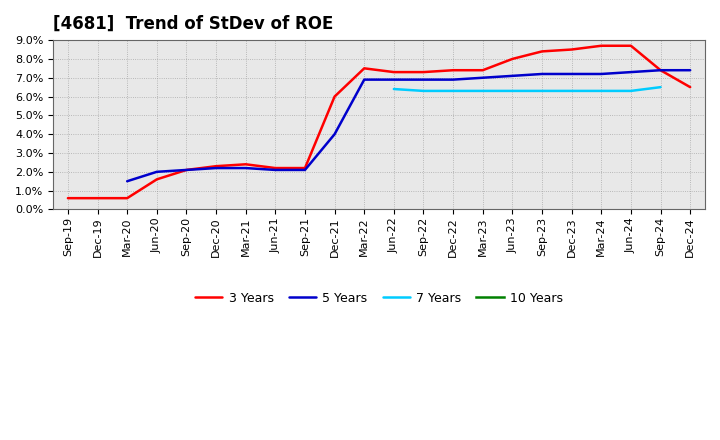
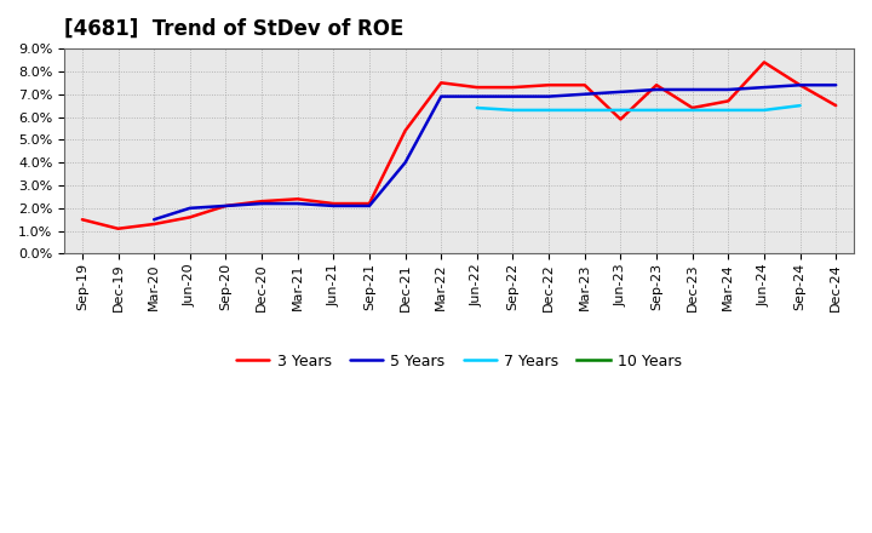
3 Years/Sep-19: 0.6% -> 1.5%
3 Years/Dec-19: 0.6% -> 1.1%
3 Years/Mar-20: 0.6% -> 1.3%
3 Years/Dec-21: 6.0% -> 5.4%
3 Years/Jun-23: 8.0% -> 5.9%
3 Years/Sep-23: 8.4% -> 7.4%
3 Years/Dec-23: 8.5% -> 6.4%
3 Years/Mar-24: 8.7% -> 6.7%
3 Years/Jun-24: 8.7% -> 8.4%
